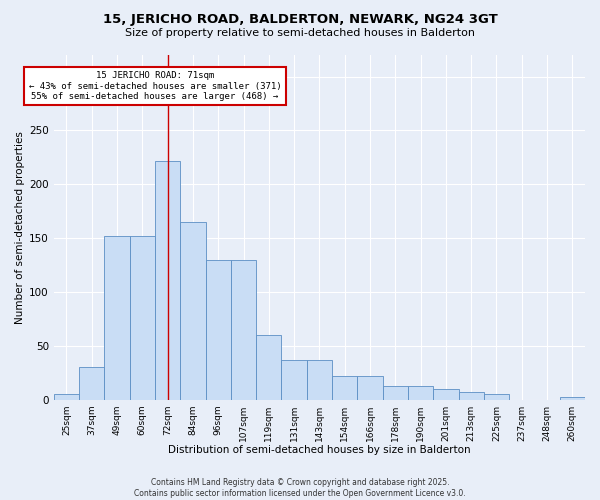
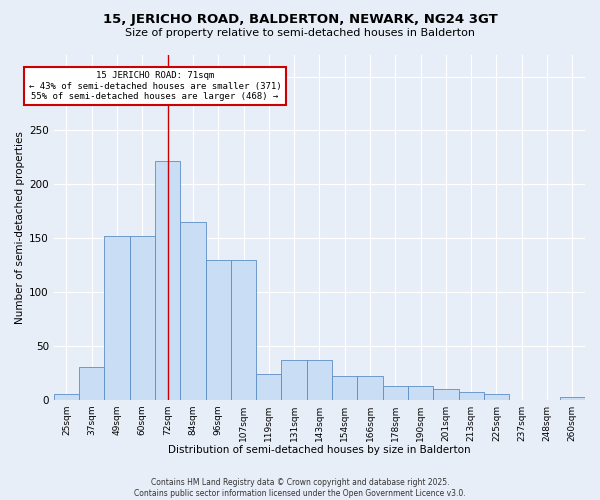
119sqm: 60 -> 24
